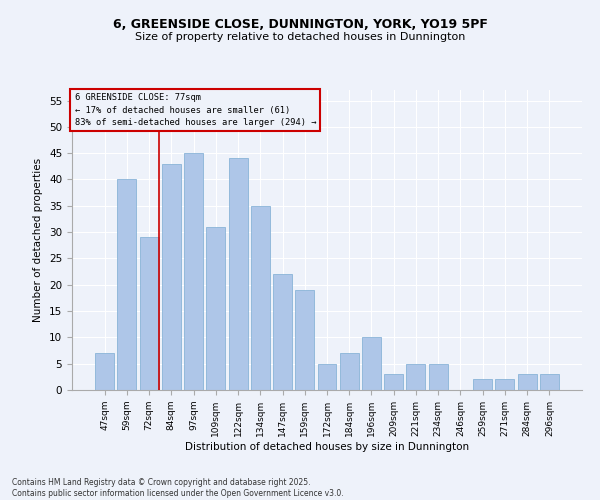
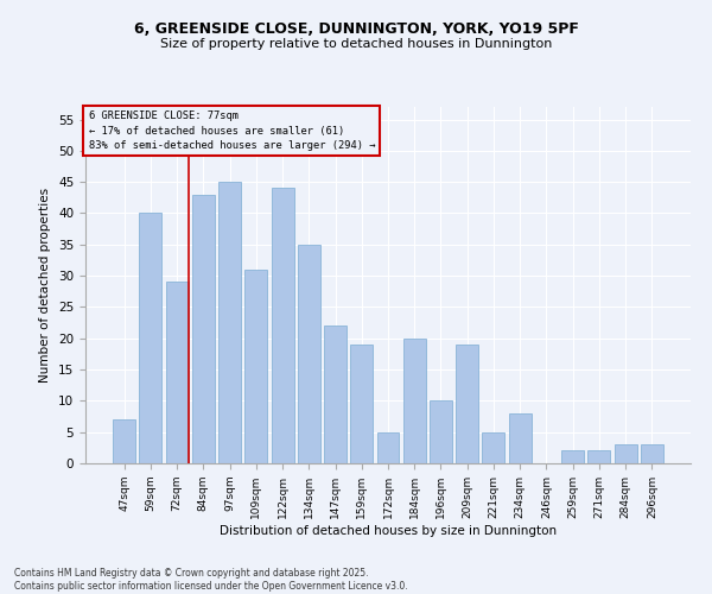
184sqm: 7 -> 20
209sqm: 3 -> 19
234sqm: 5 -> 8
